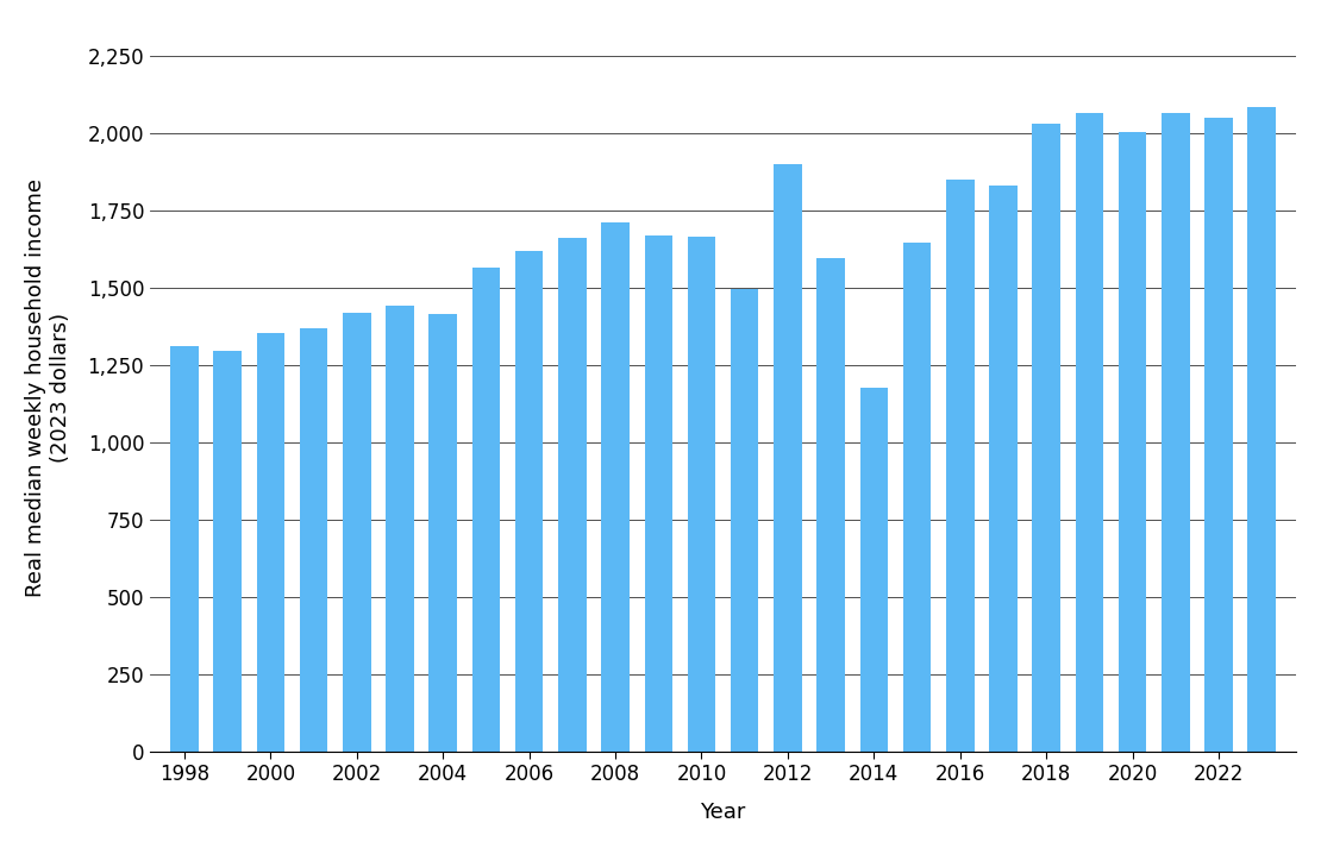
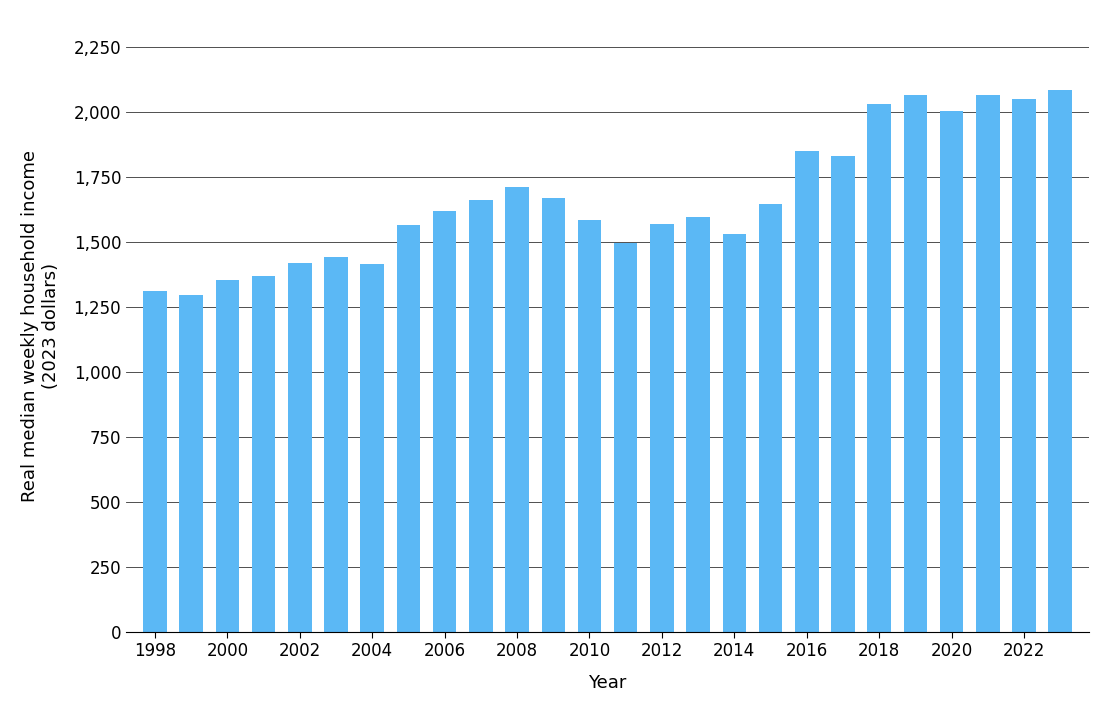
2010: 1,665 -> 1,585
2012: 1,900 -> 1,570
2014: 1,175 -> 1,530
